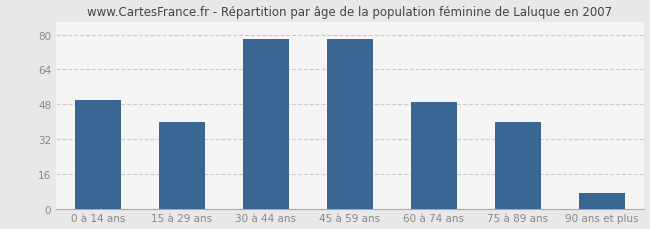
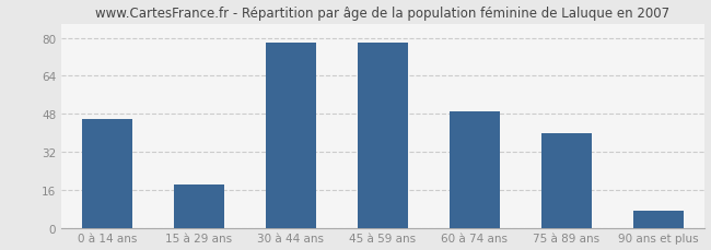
0 à 14 ans: 50 -> 46
15 à 29 ans: 40 -> 18
